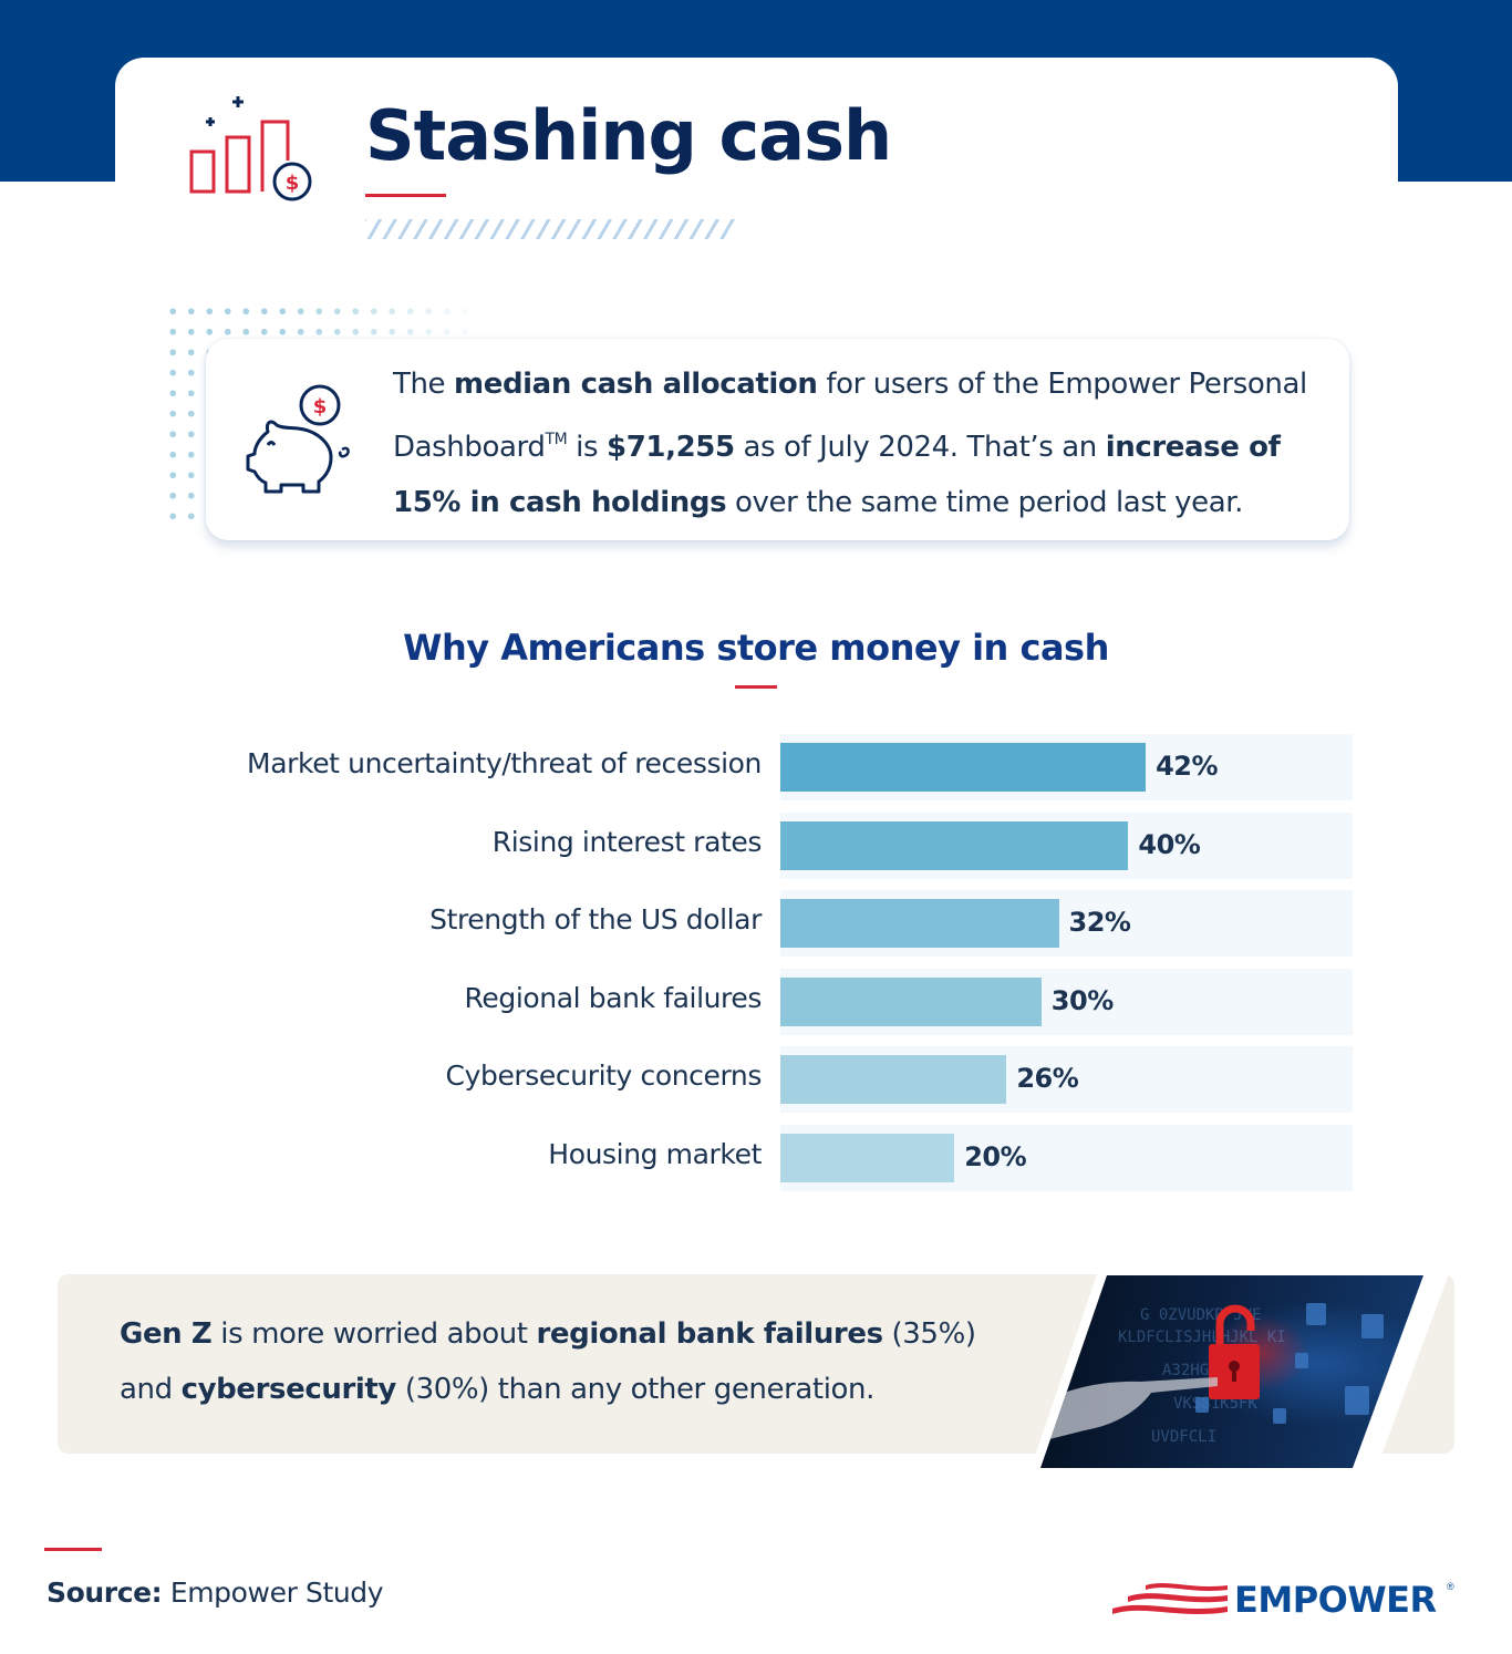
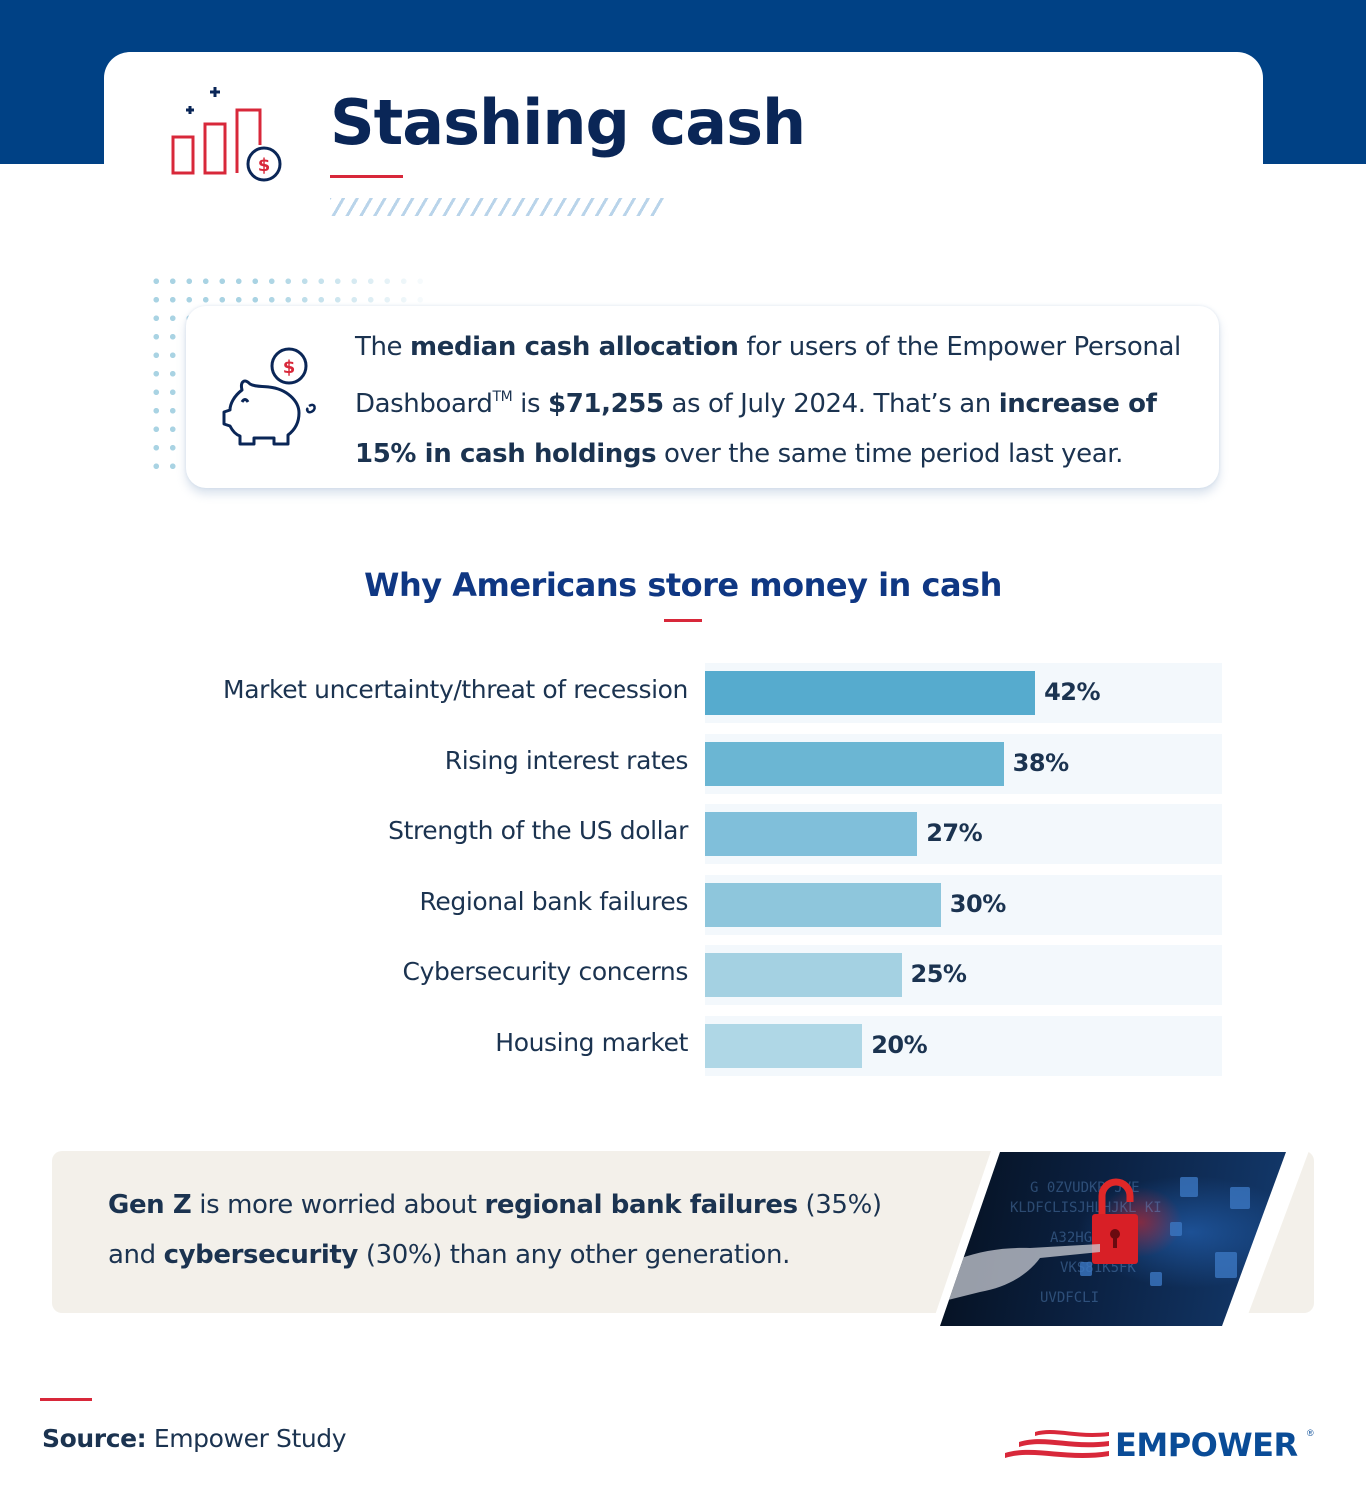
Rising interest rates: 40% -> 38%
Strength of the US dollar: 32% -> 27%
Cybersecurity concerns: 26% -> 25%
